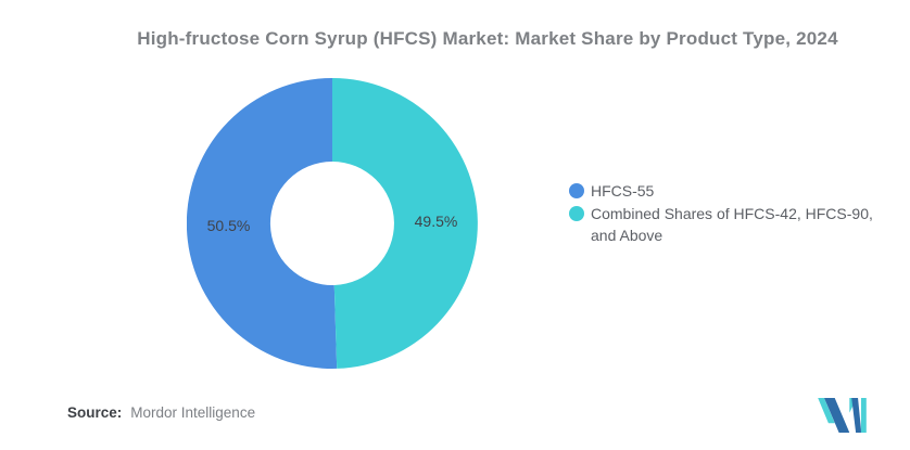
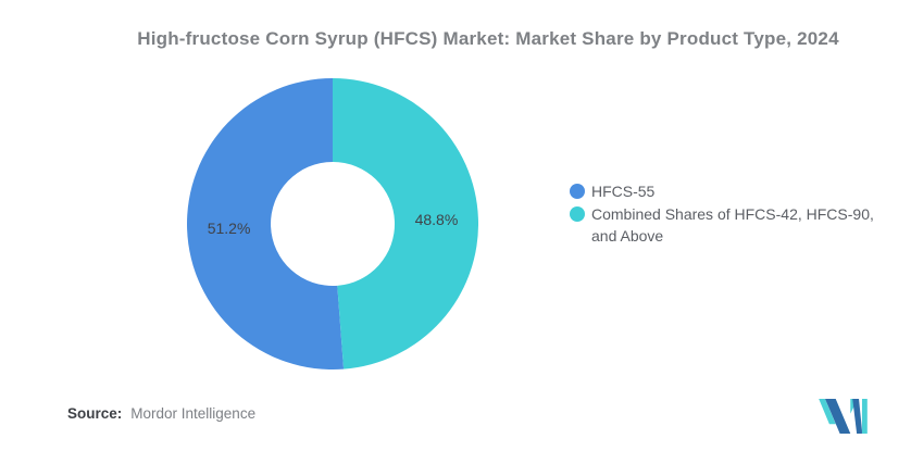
HFCS-55: 50.5% -> 51.2%
Combined Shares of HFCS-42, HFCS-90, and Above: 49.5% -> 48.8%
